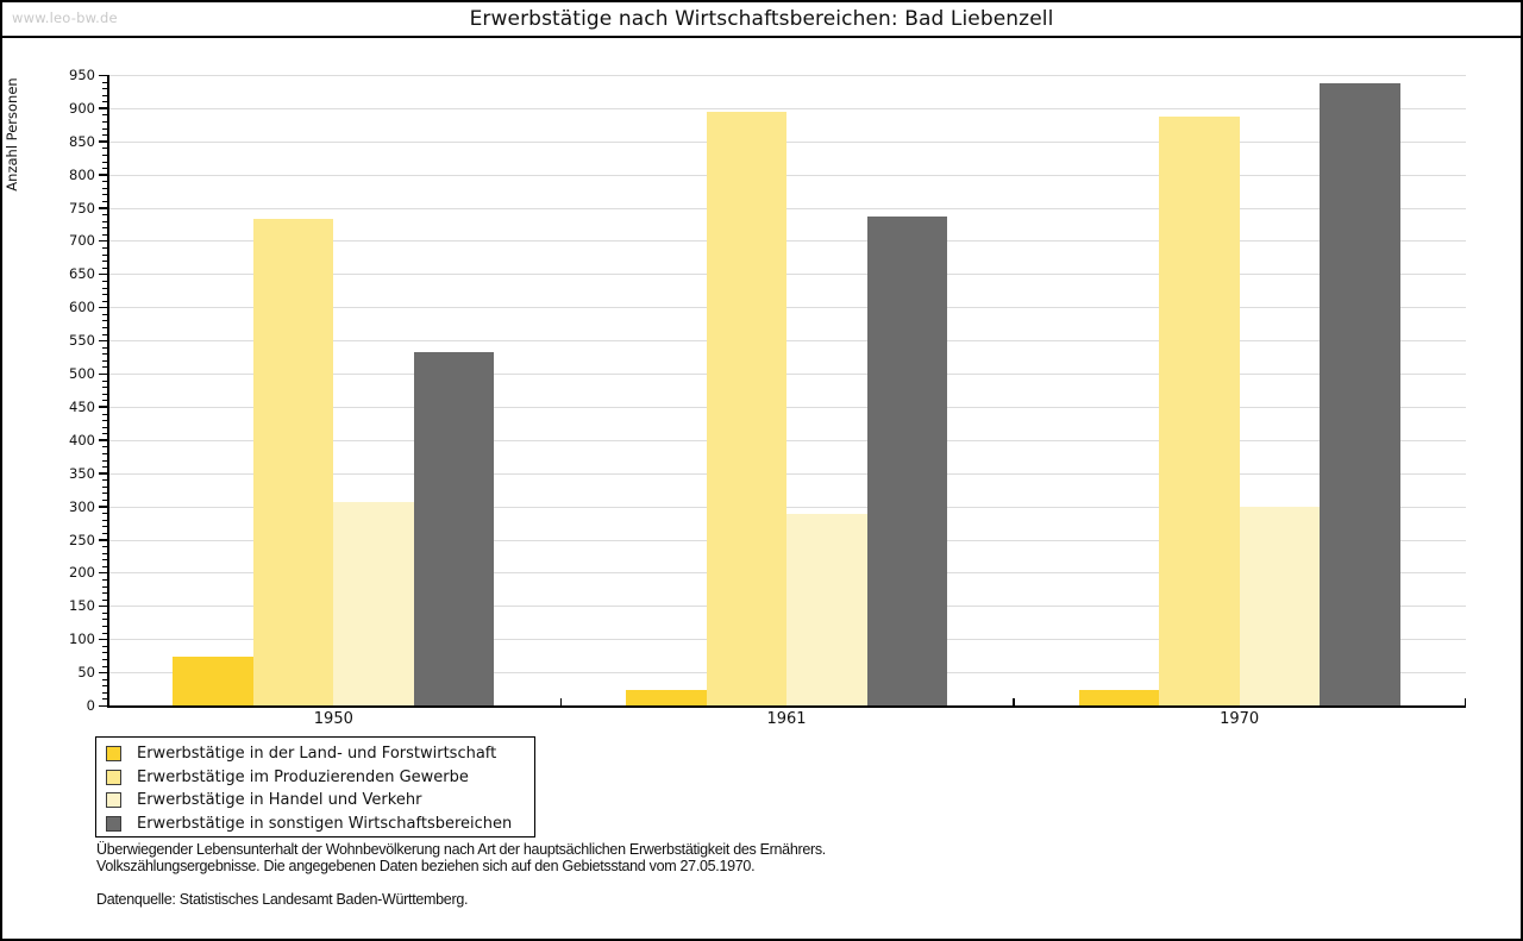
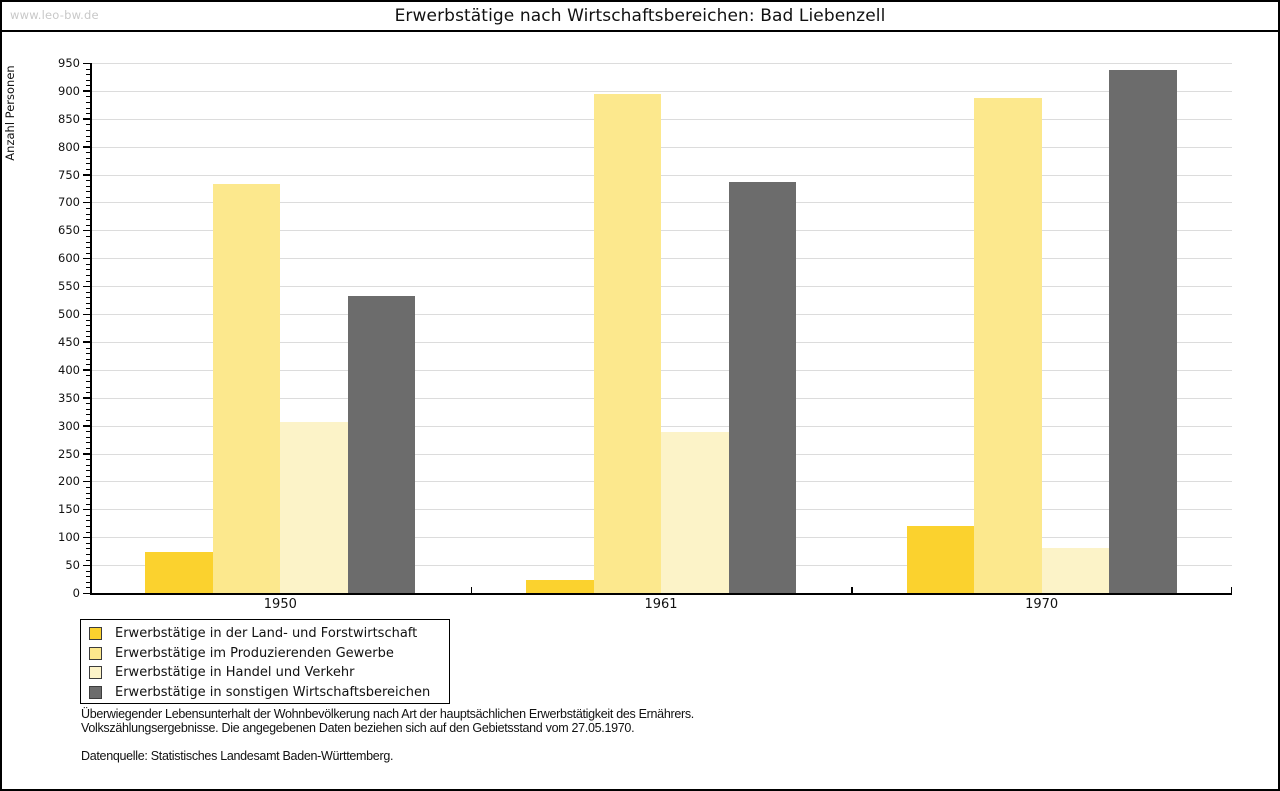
Erwerbstätige in der Land- und Forstwirtschaft/1970: 20 -> 120
Erwerbstätige in Handel und Verkehr/1970: 300 -> 80
